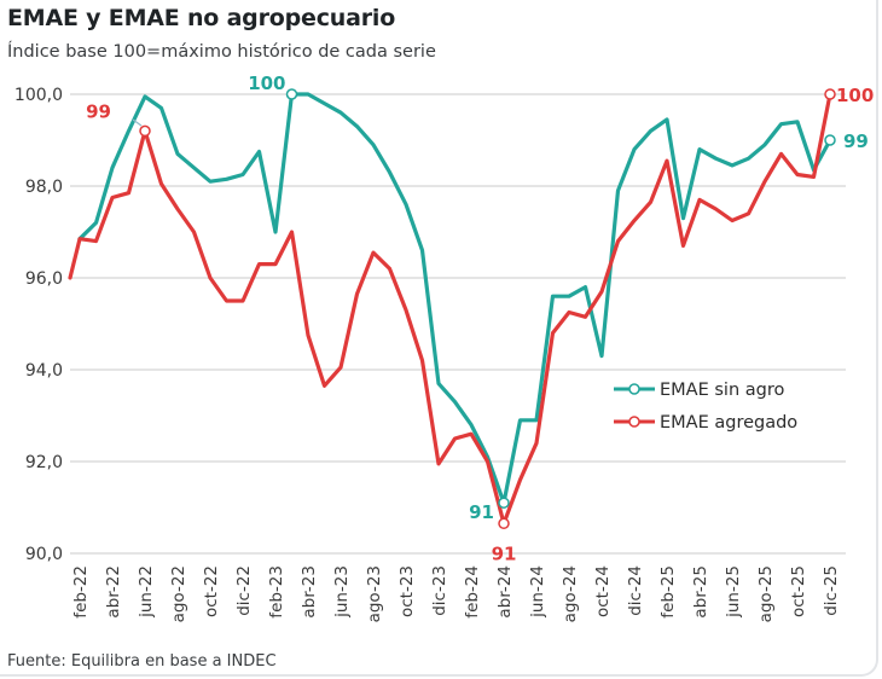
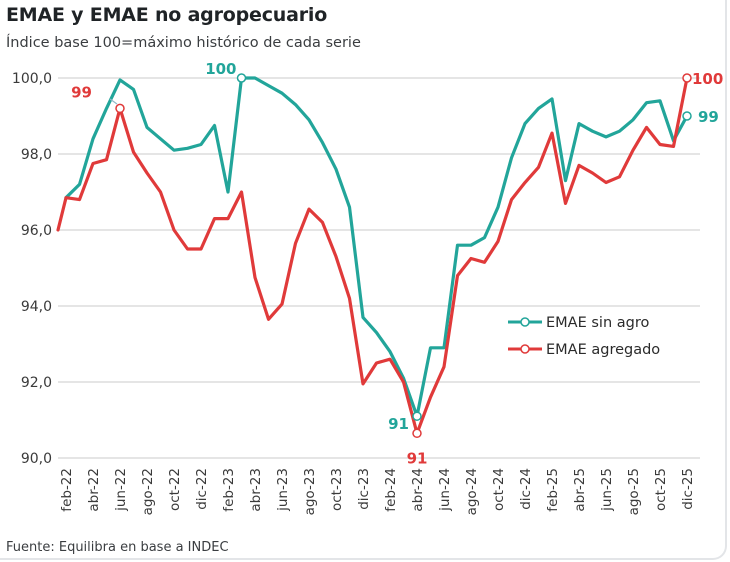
EMAE sin agro/oct-24: 94,3 -> 96,6
